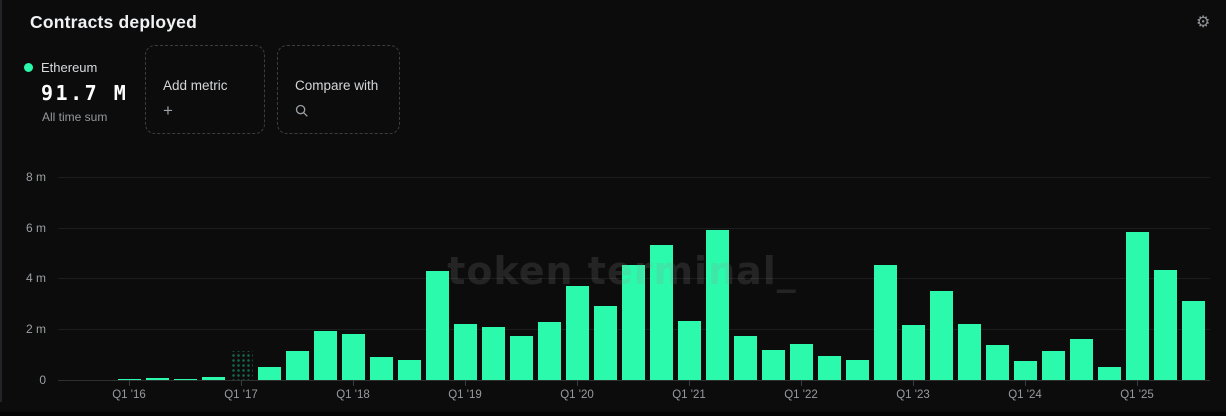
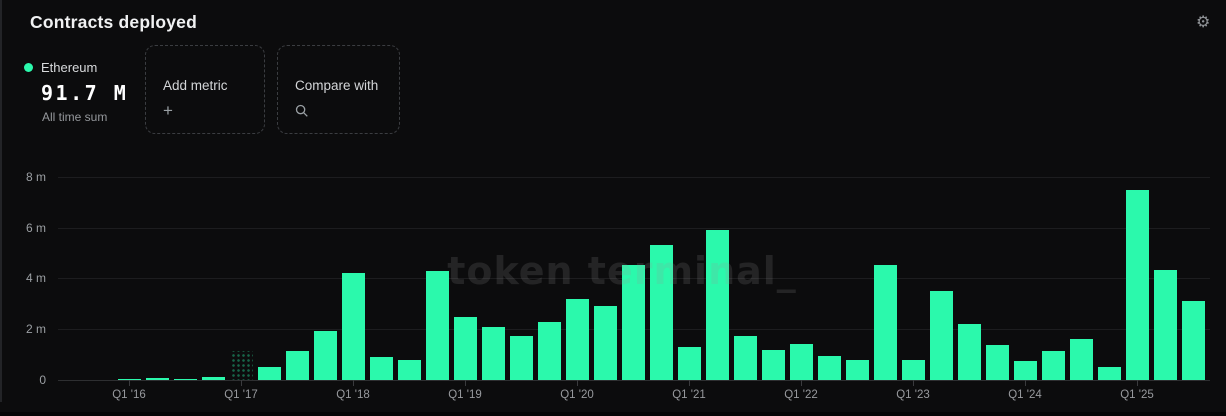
Q1 '18: 1.8m -> 4.2m
Q1 '19: 2.2m -> 2.5m
Q1 '20: 3.7m -> 3.2m
Q1 '21: 2.3m -> 1.3m
Q1 '23: 2.1m -> 0.8m
Q1 '25: 5.8m -> 7.5m
